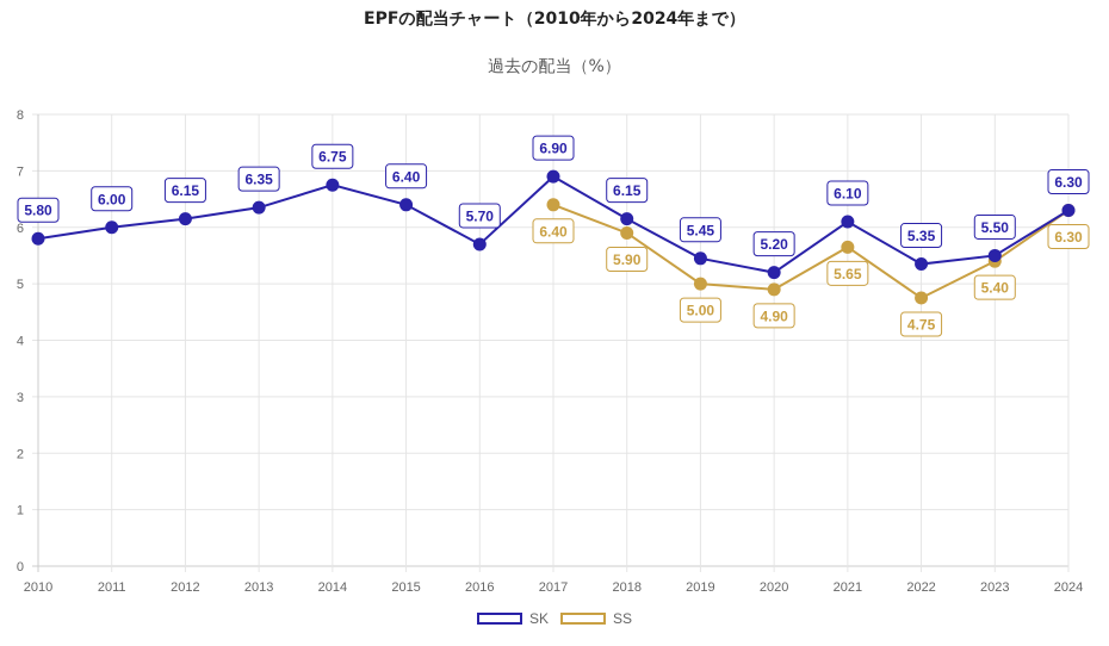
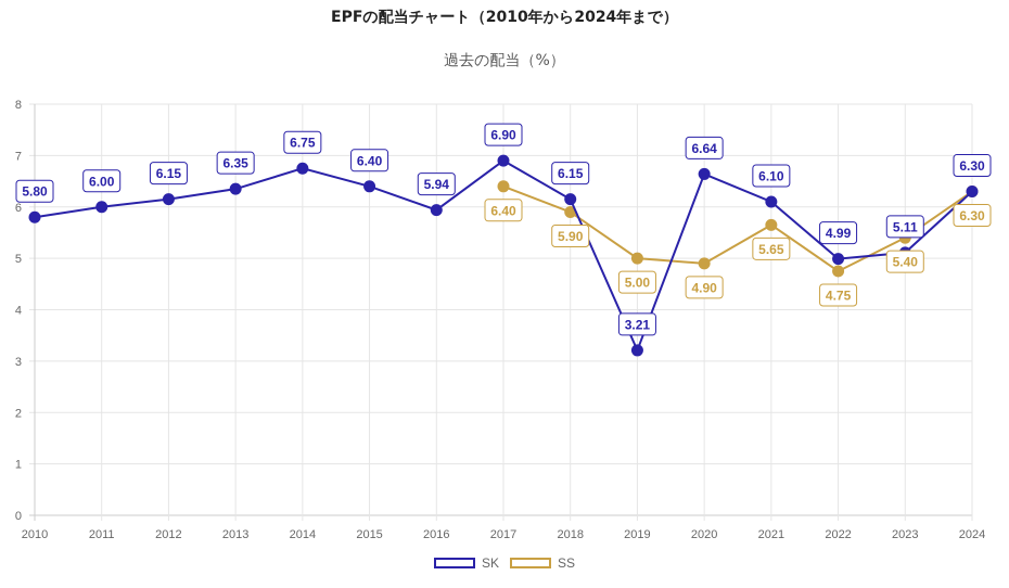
SK/2016: 5.70 -> 5.94
SK/2019: 5.45 -> 3.21
SK/2020: 5.20 -> 6.64
SK/2022: 5.35 -> 4.99
SK/2023: 5.50 -> 5.11
